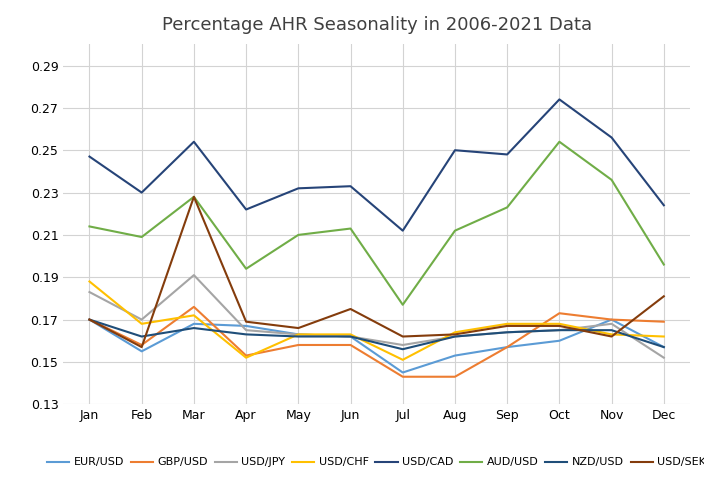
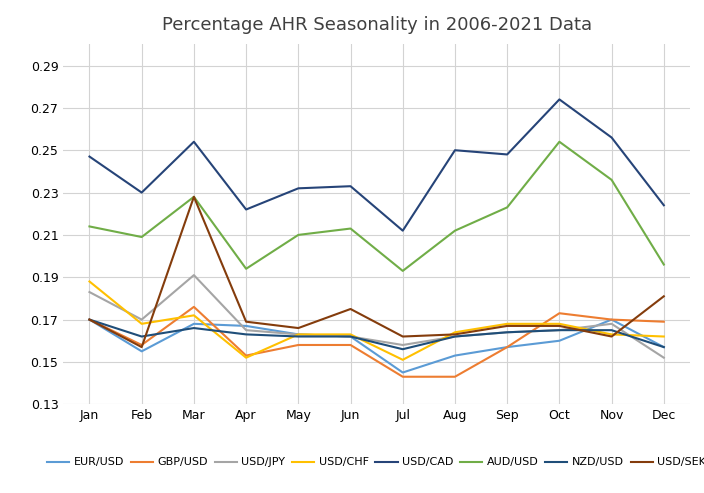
AUD/USD/Jul: 0.177 -> 0.193
